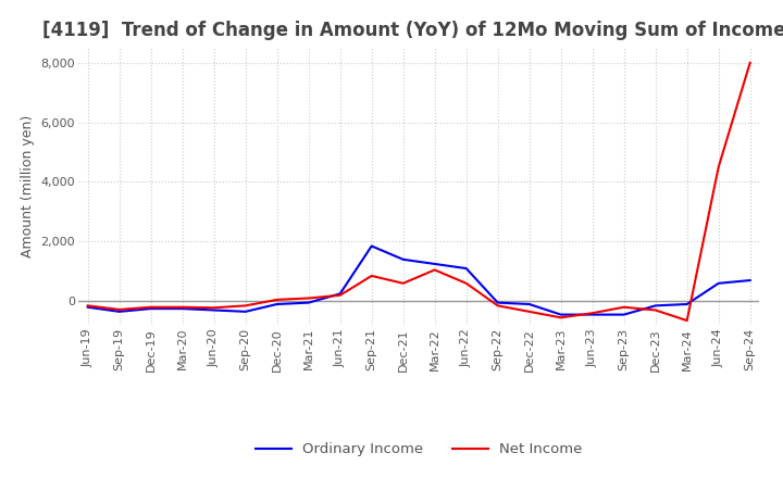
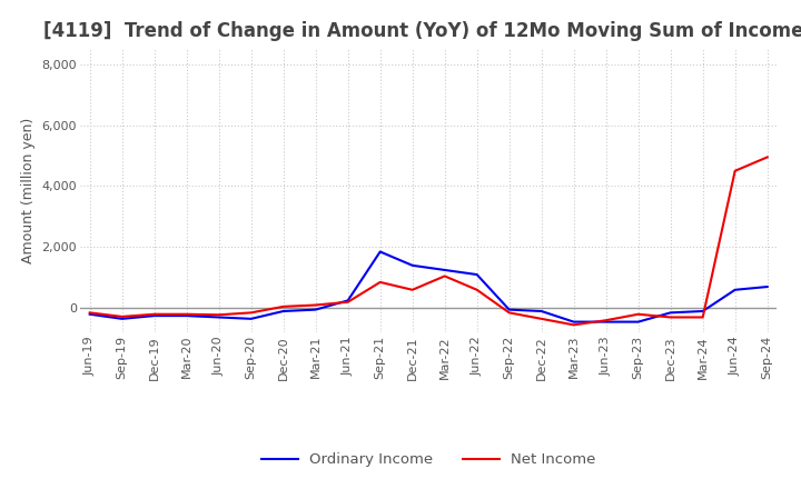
Net Income/Mar-24: -650 -> -300
Net Income/Sep-24: 8,000 -> 4,950
